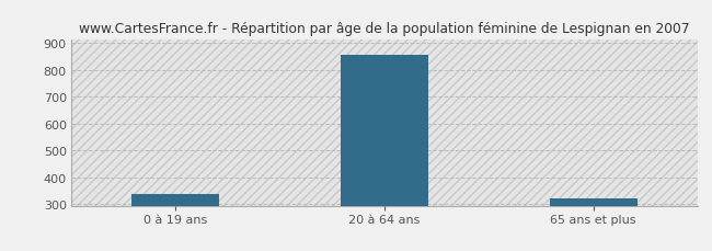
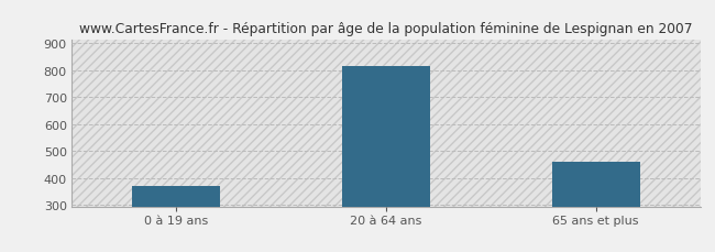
0 à 19 ans: 340 -> 370
20 à 64 ans: 855 -> 815
65 ans et plus: 320 -> 460
